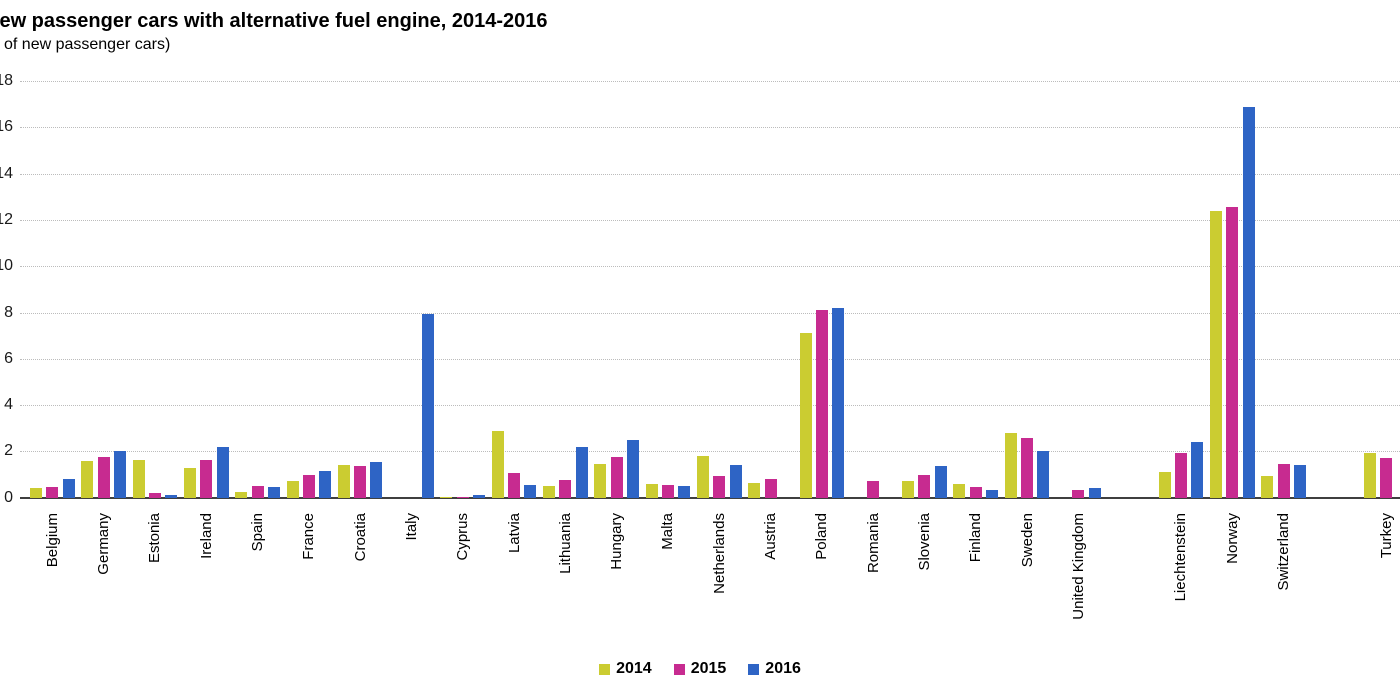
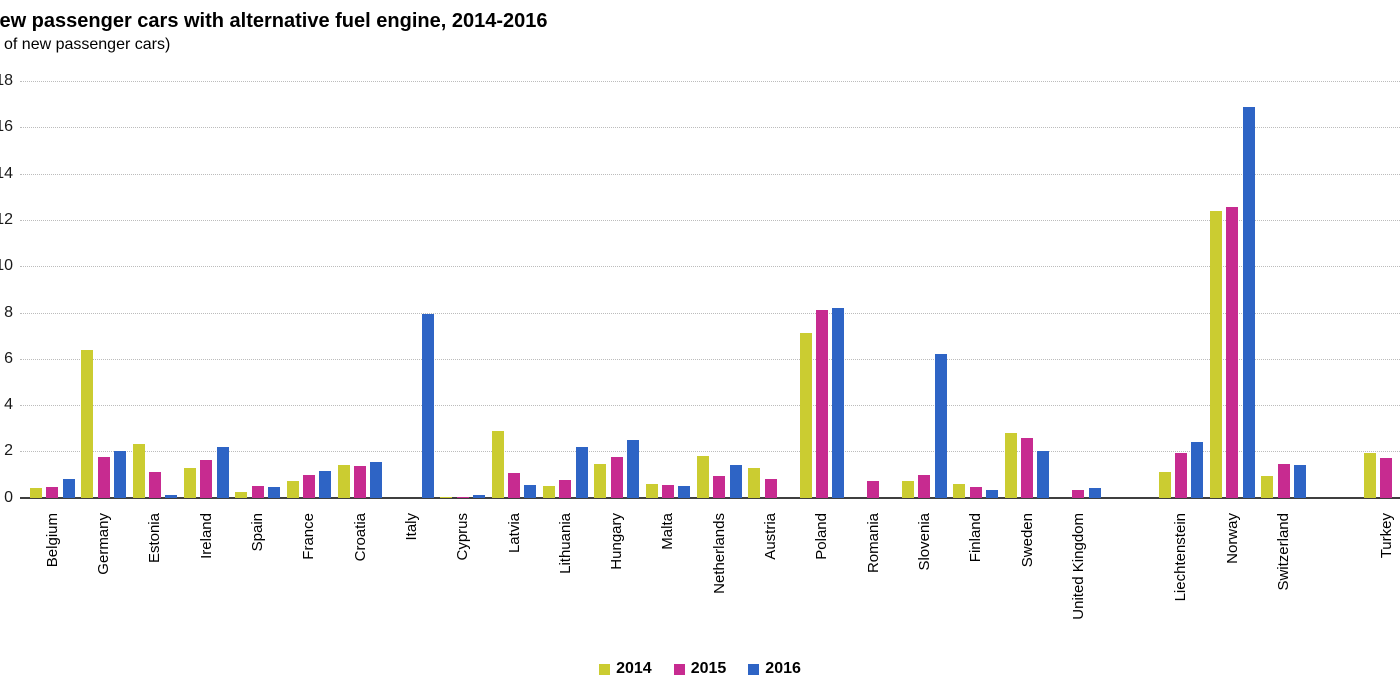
2014/Germany: 1.6 -> 6.4
2014/Estonia: 1.6 -> 2.3
2015/Estonia: 0.2 -> 1.1
2014/Austria: 0.7 -> 1.3
2016/Slovenia: 1.4 -> 6.2
